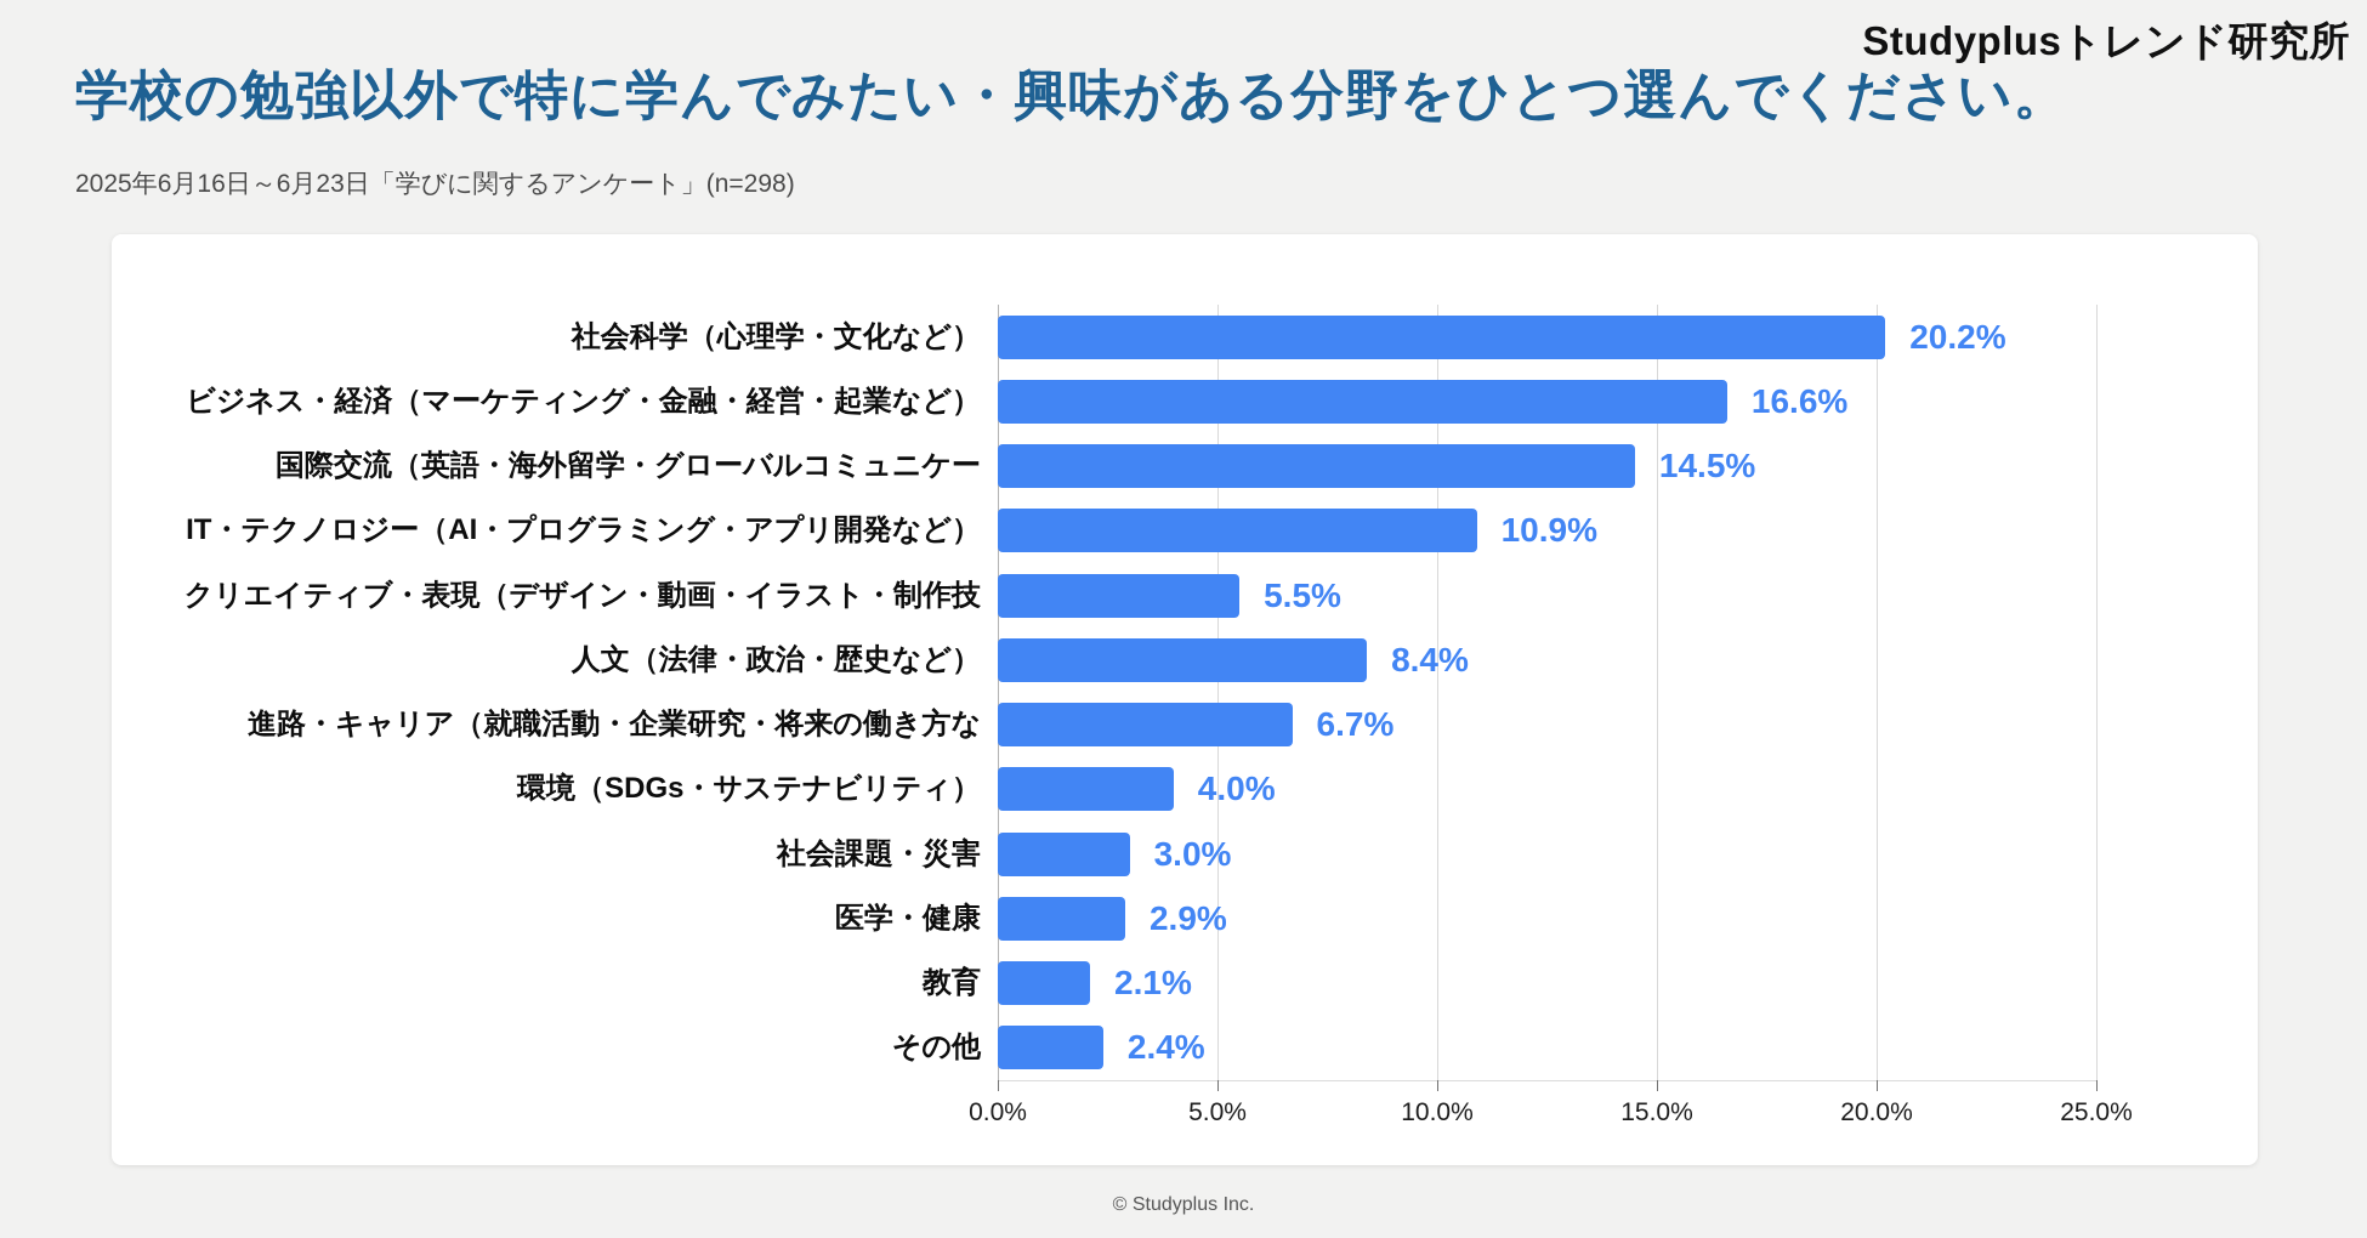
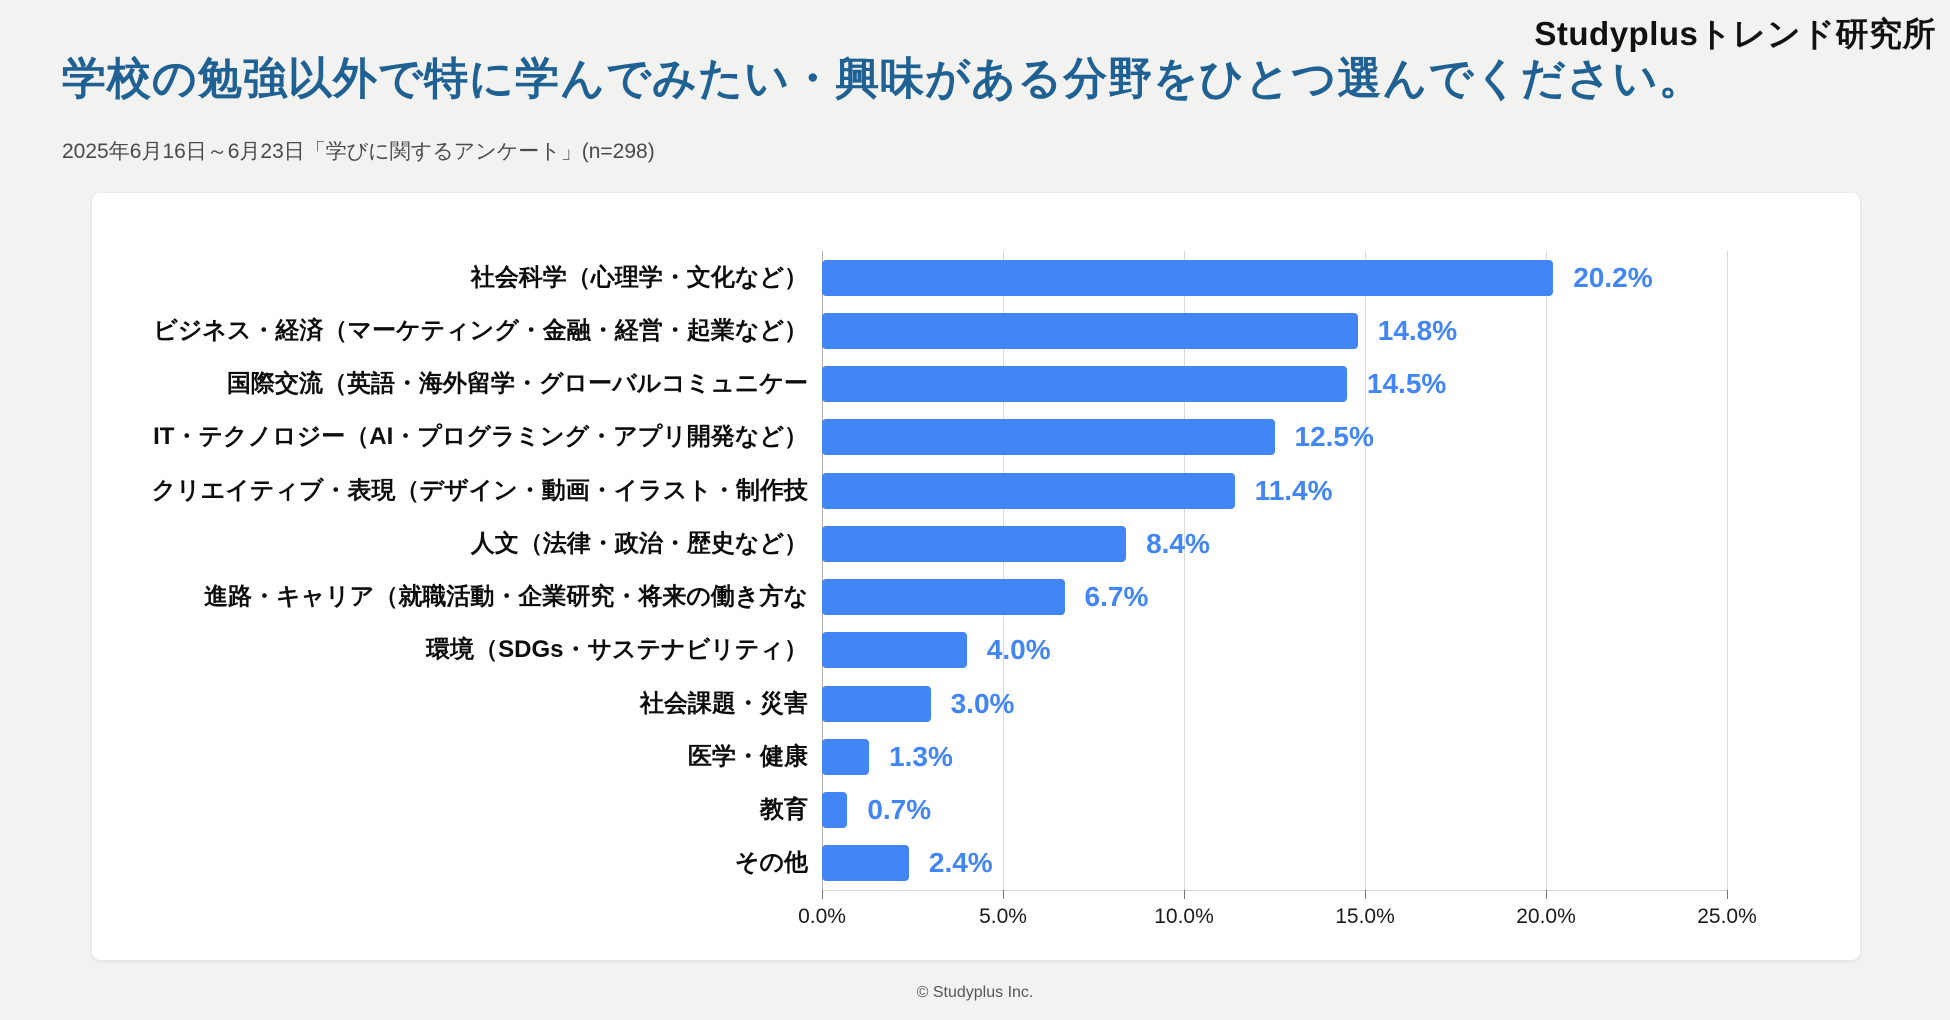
ビジネス・経済（マーケティング・金融・経営・起業など）: 16.6% -> 14.8%
IT・テクノロジー（AI・プログラミング・アプリ開発など）: 10.9% -> 12.5%
クリエイティブ・表現（デザイン・動画・イラスト・制作技: 5.5% -> 11.4%
医学・健康: 2.9% -> 1.3%
教育: 2.1% -> 0.7%
